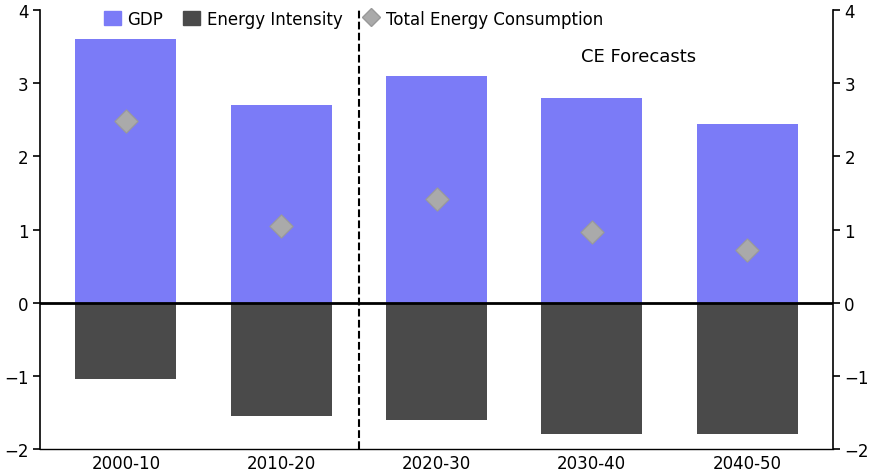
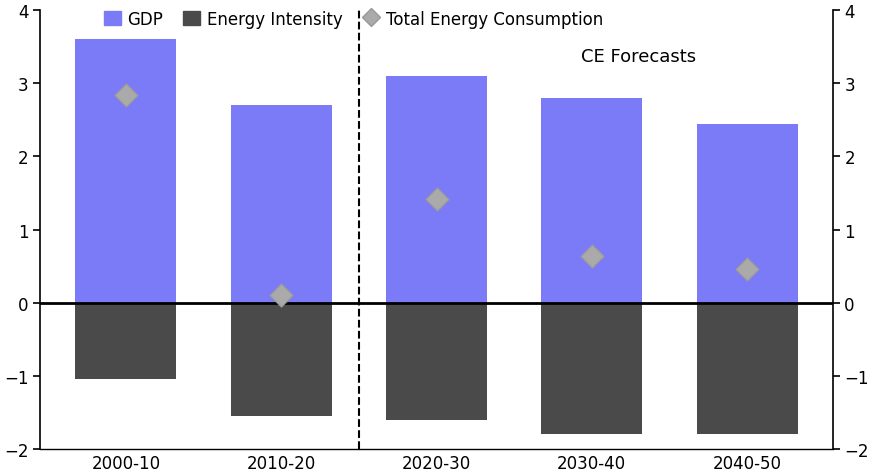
Total Energy Consumption/2000-10: 2.48 -> 2.84
Total Energy Consumption/2010-20: 1.05 -> 0.10
Total Energy Consumption/2030-40: 0.97 -> 0.64
Total Energy Consumption/2040-50: 0.72 -> 0.46
